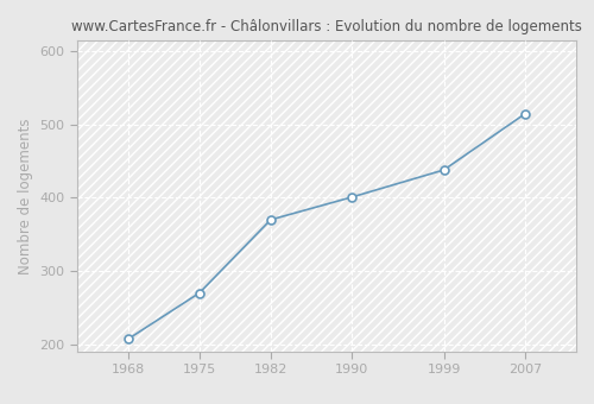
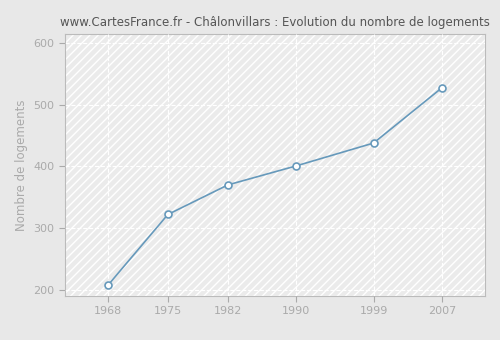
1975: 270 -> 322
2007: 515 -> 528
